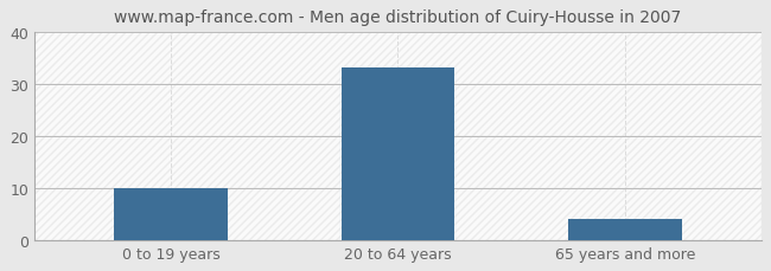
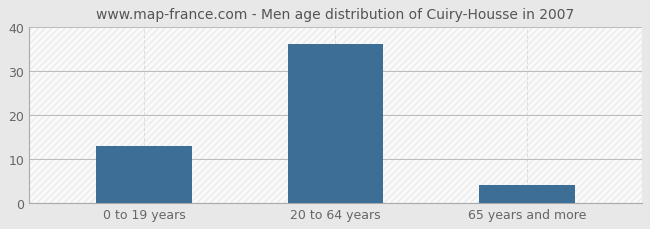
0 to 19 years: 10 -> 13
20 to 64 years: 33 -> 36
